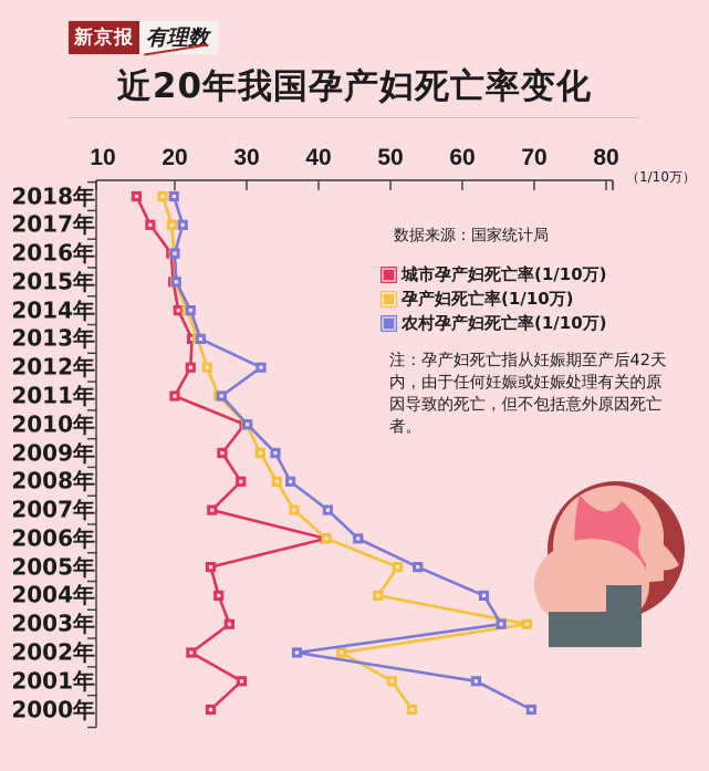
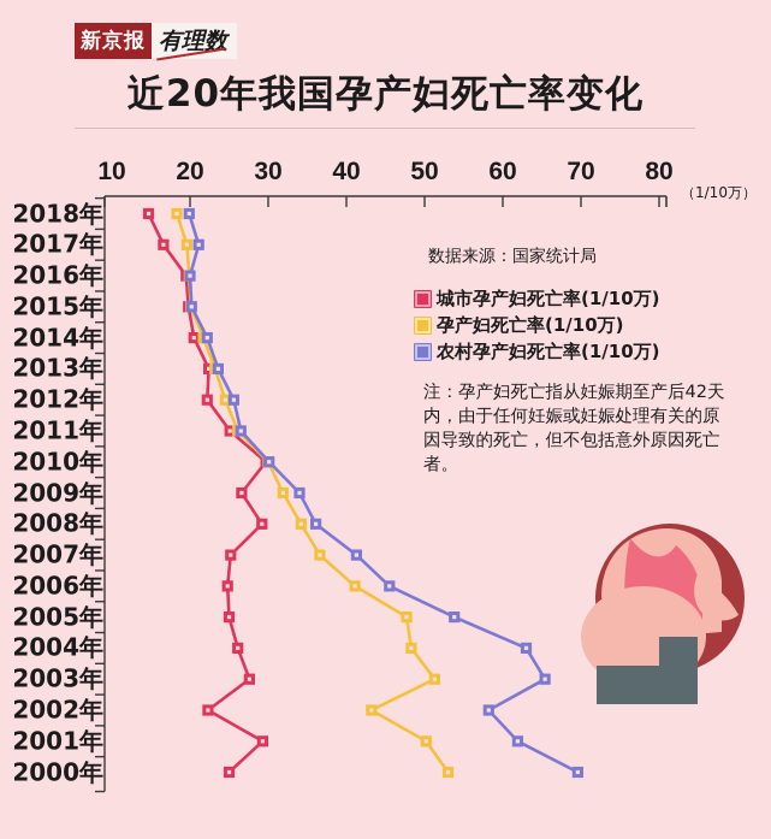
农村孕产妇死亡率(1/10万)/2012年: 32 -> 26
城市孕产妇死亡率(1/10万)/2011年: 20 -> 25
城市孕产妇死亡率(1/10万)/2006年: 41 -> 25
孕产妇死亡率(1/10万)/2005年: 51 -> 48
孕产妇死亡率(1/10万)/2003年: 69 -> 51
农村孕产妇死亡率(1/10万)/2002年: 37 -> 58
